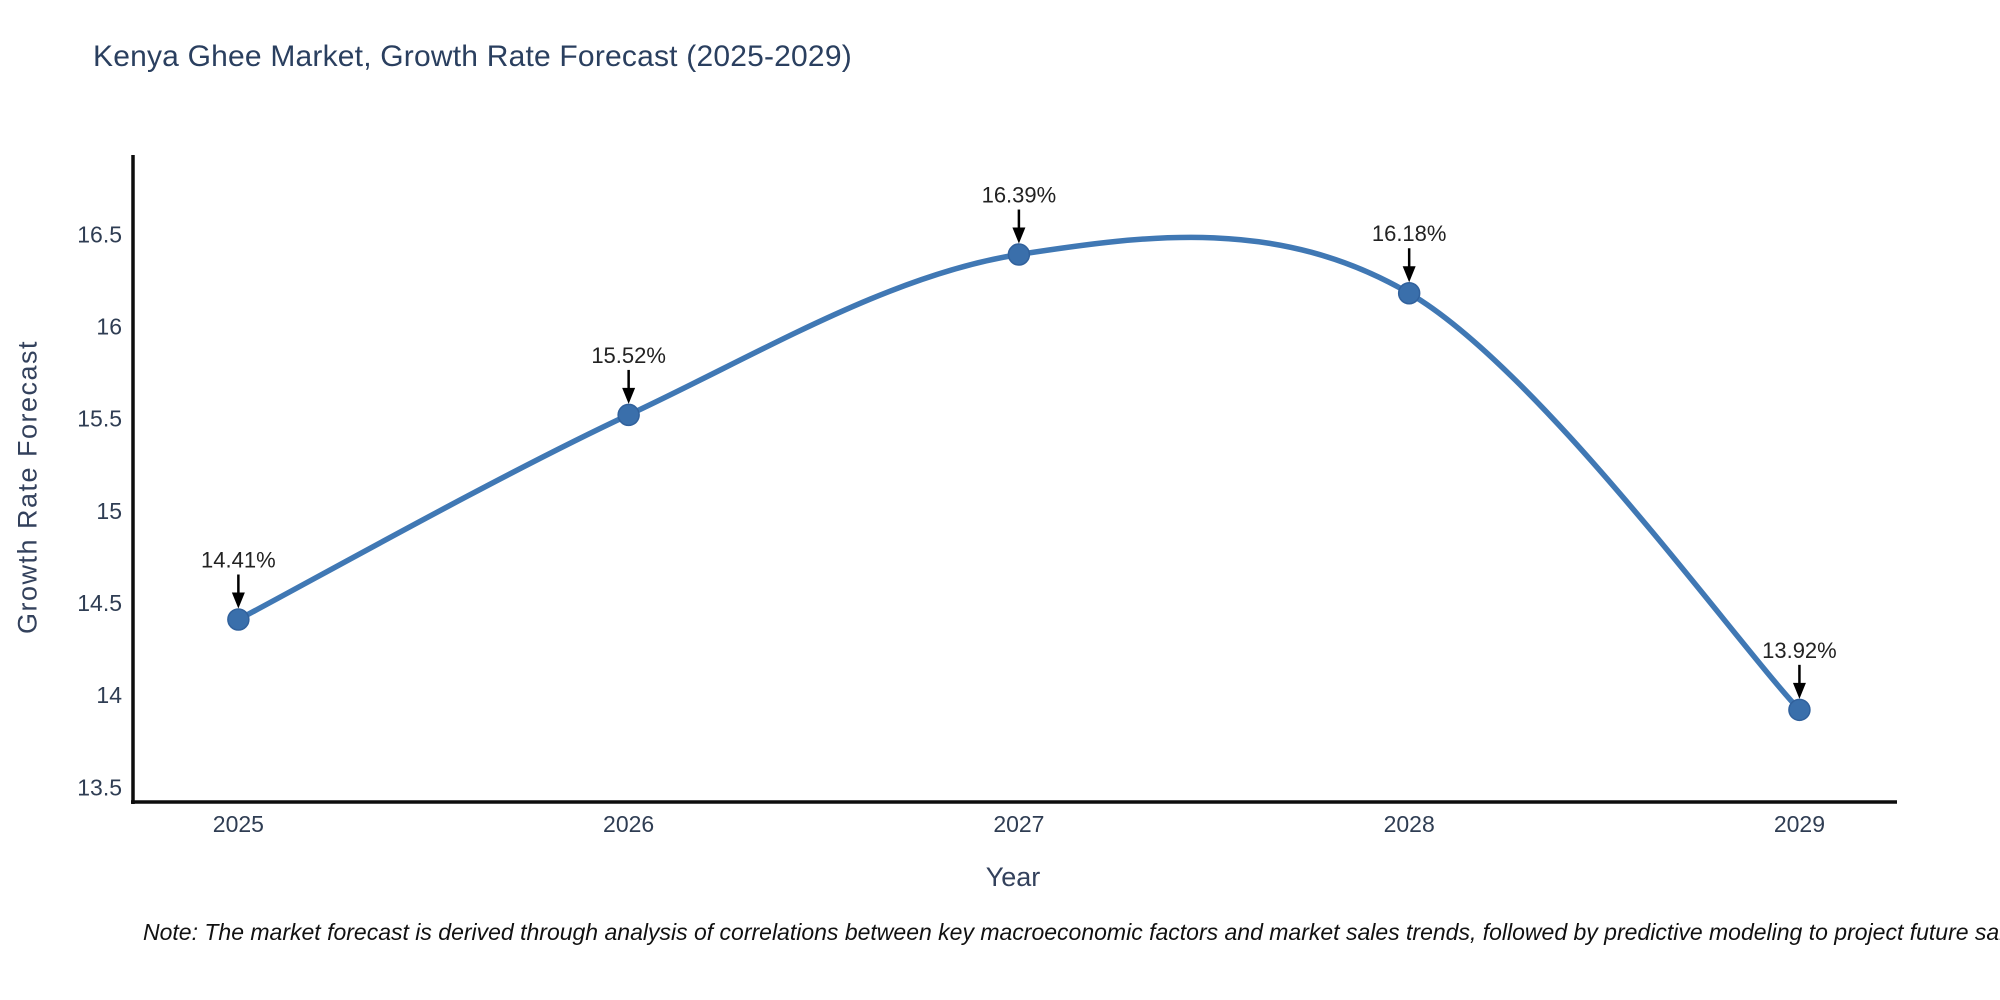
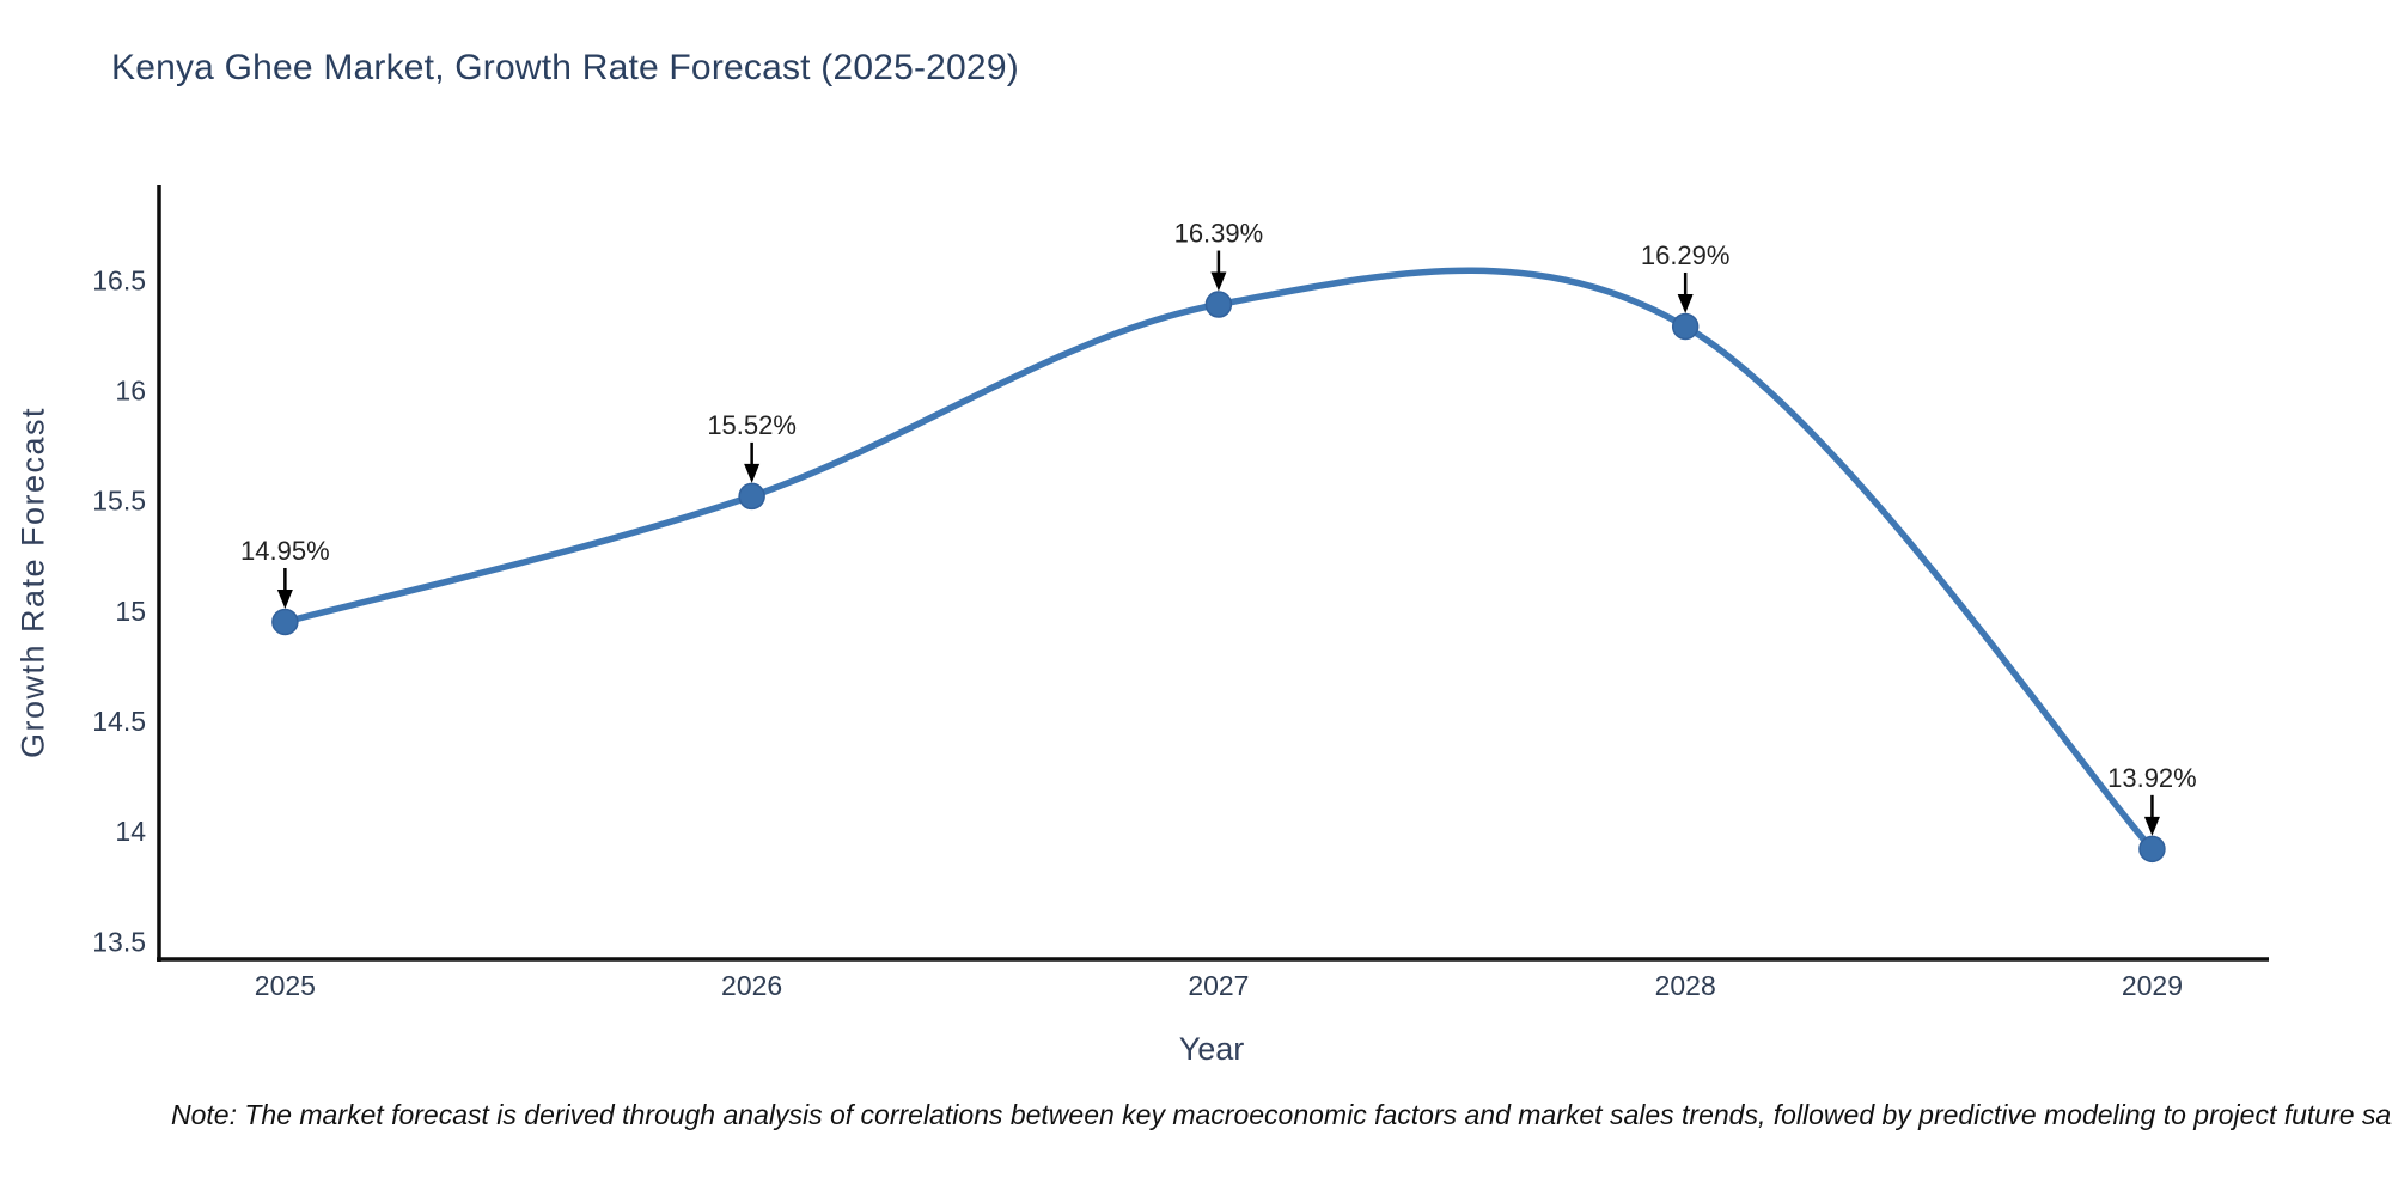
2025: 14.41% -> 14.95%
2028: 16.18% -> 16.29%
